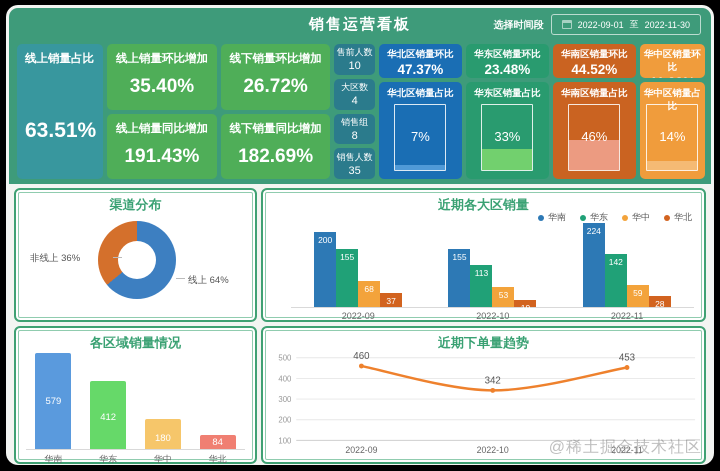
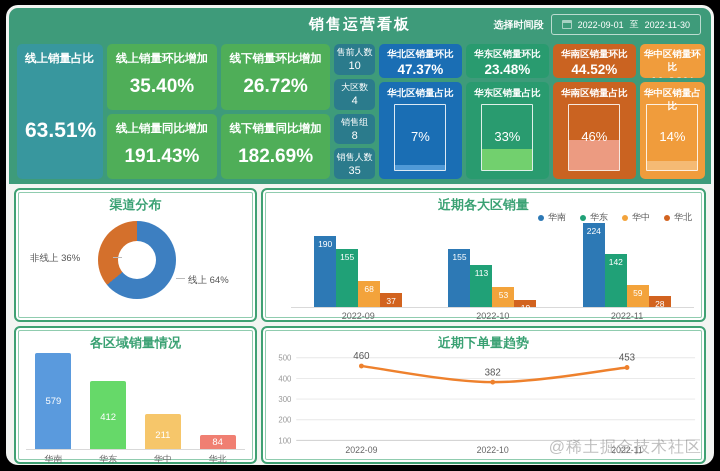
近期各大区销量/华南/2022-09: 200 -> 190
各区域销量情况/华中: 180 -> 211
近期下单量趋势/2022-10: 342 -> 382
